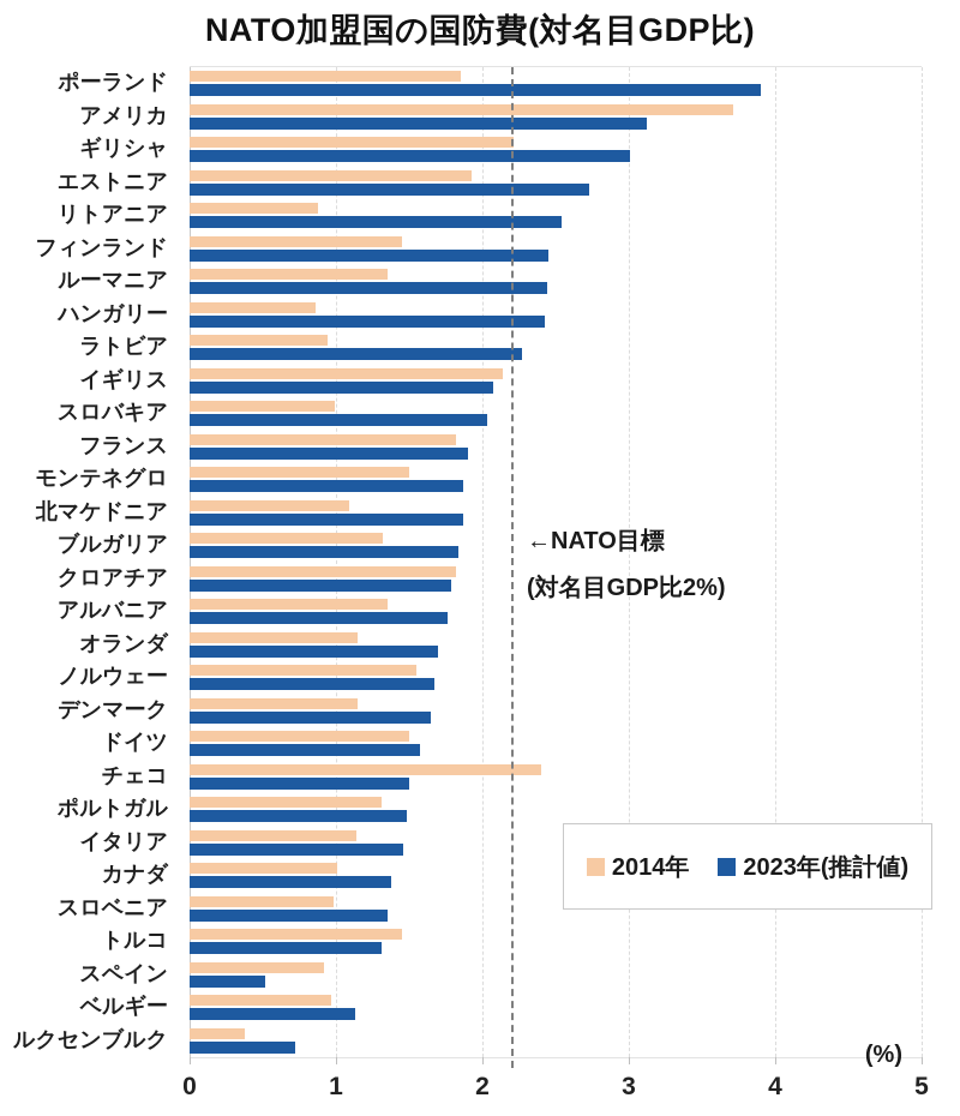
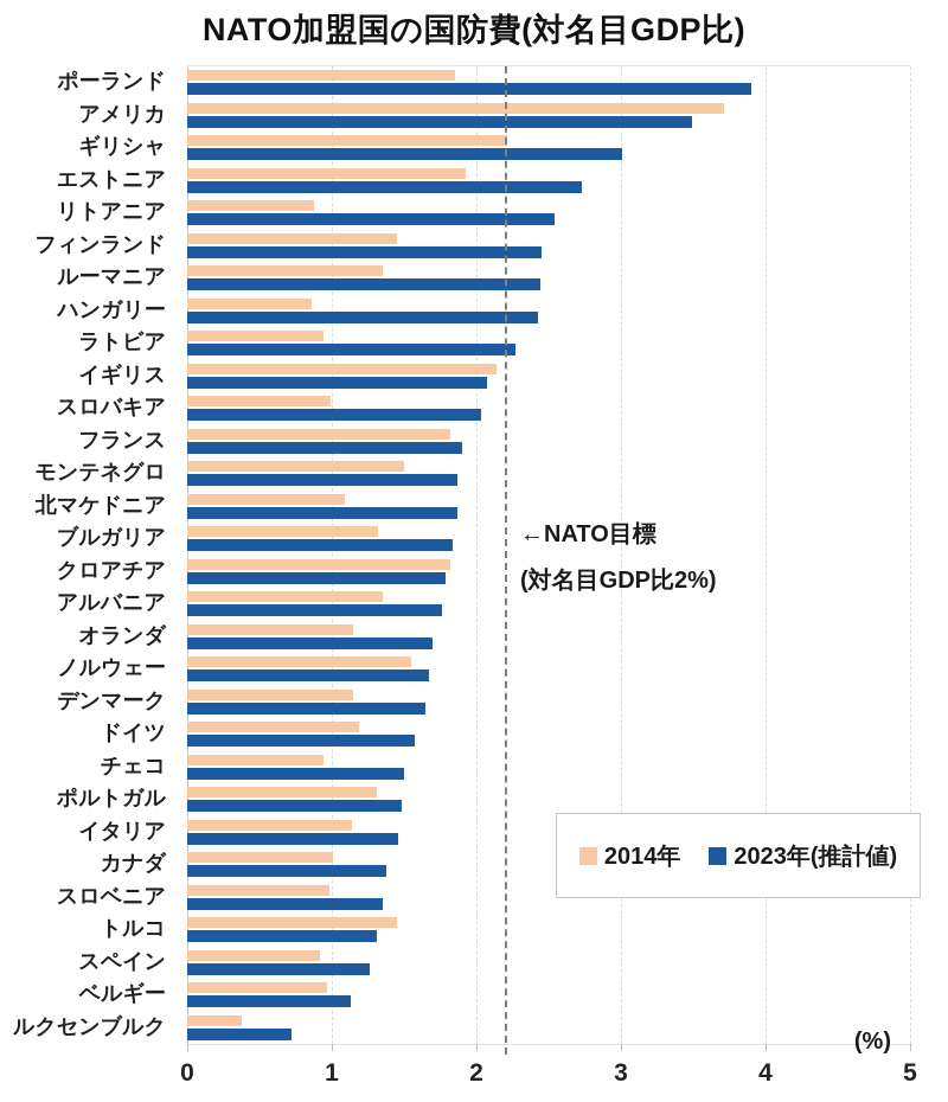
2023年(推計値)/アメリカ: 3.12 -> 3.49
2014年/ドイツ: 1.50 -> 1.19
2014年/チェコ: 2.40 -> 0.94
2023年(推計値)/スペイン: 0.52 -> 1.26
